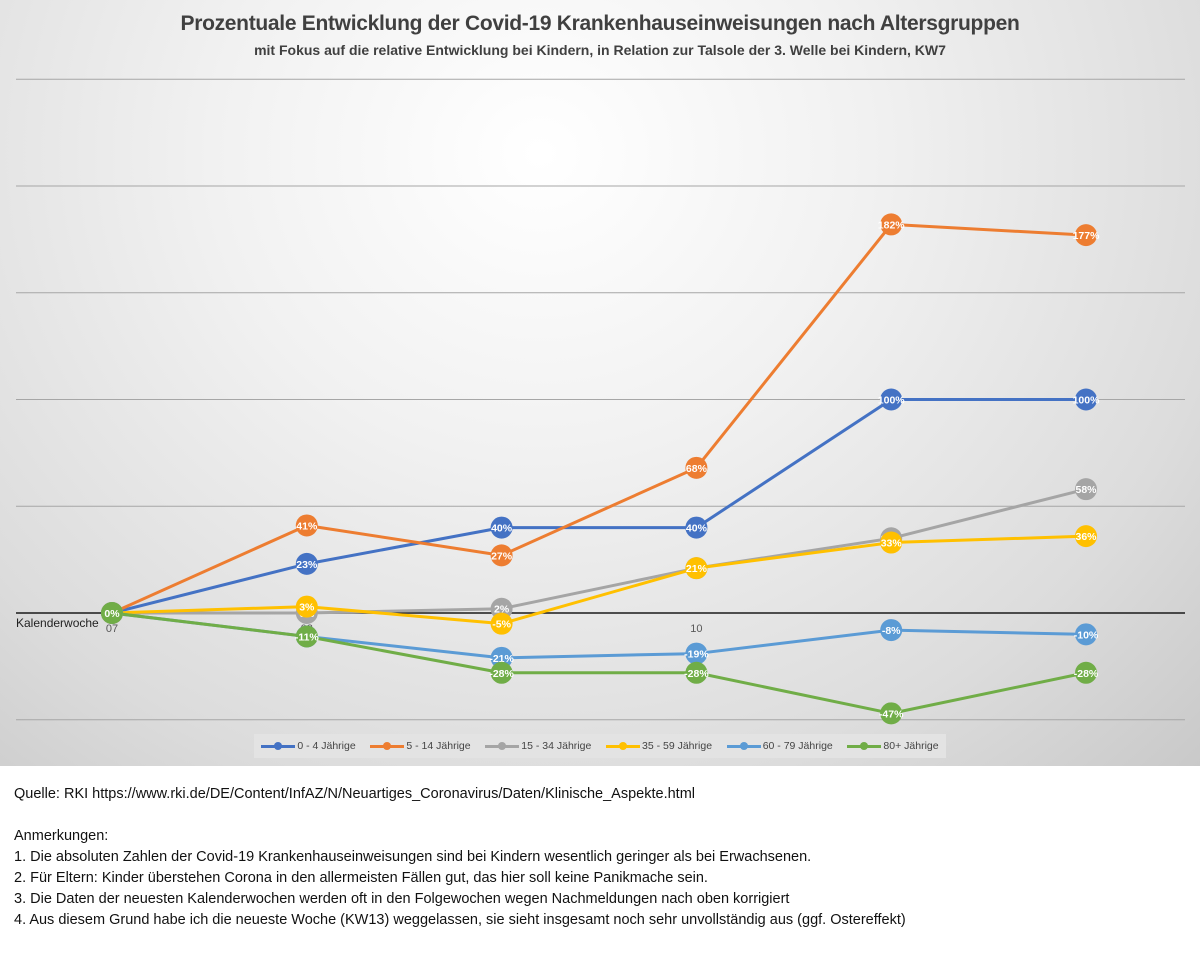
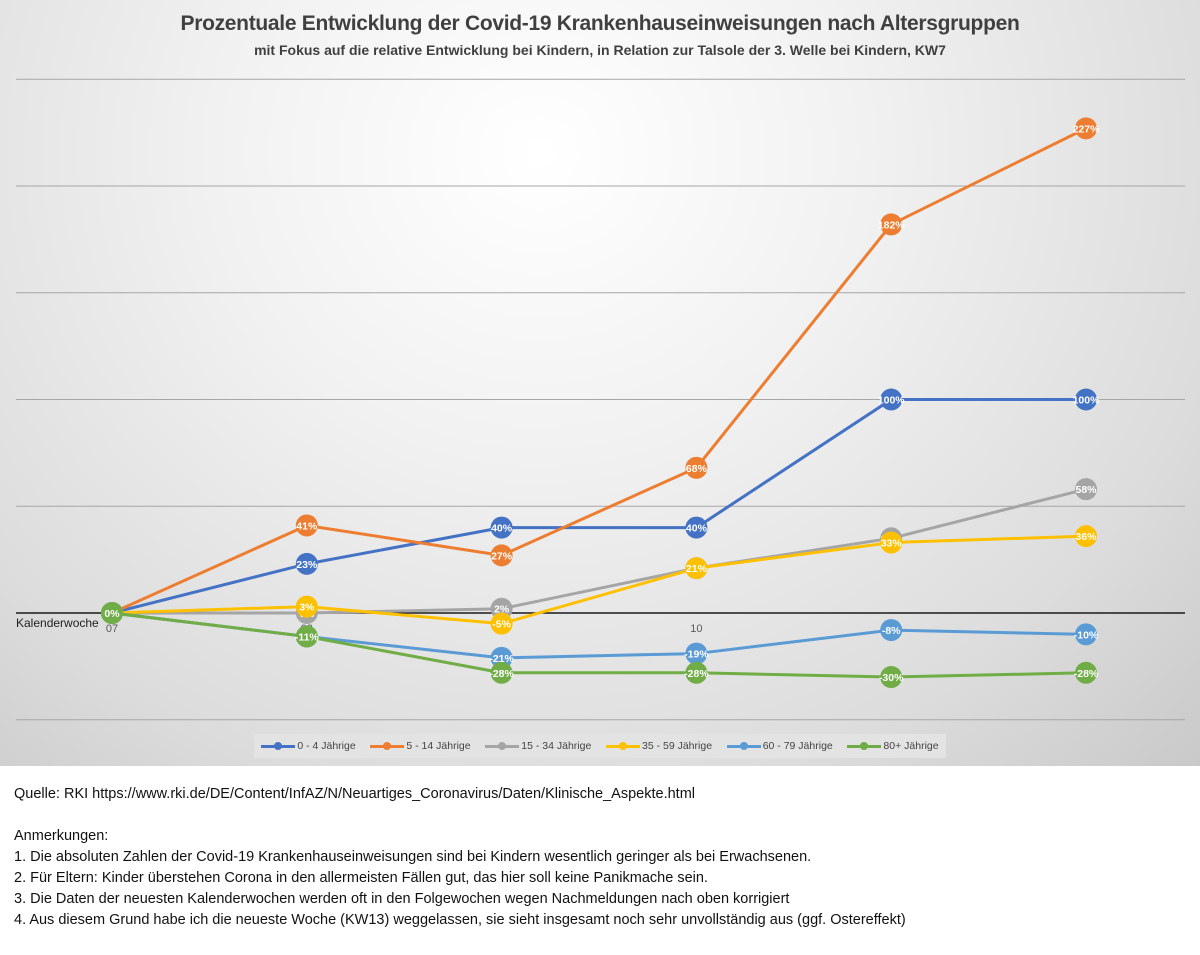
80+ Jährige/11: -47% -> -30%
5 - 14 Jährige/12: 177% -> 227%
